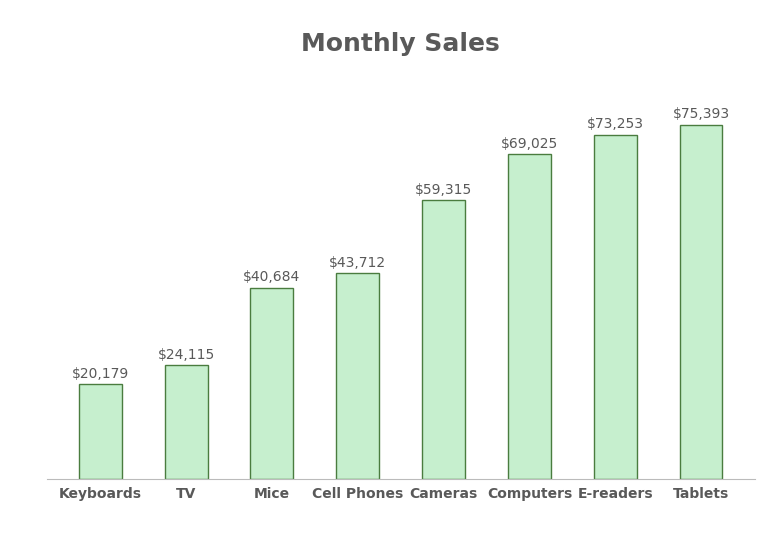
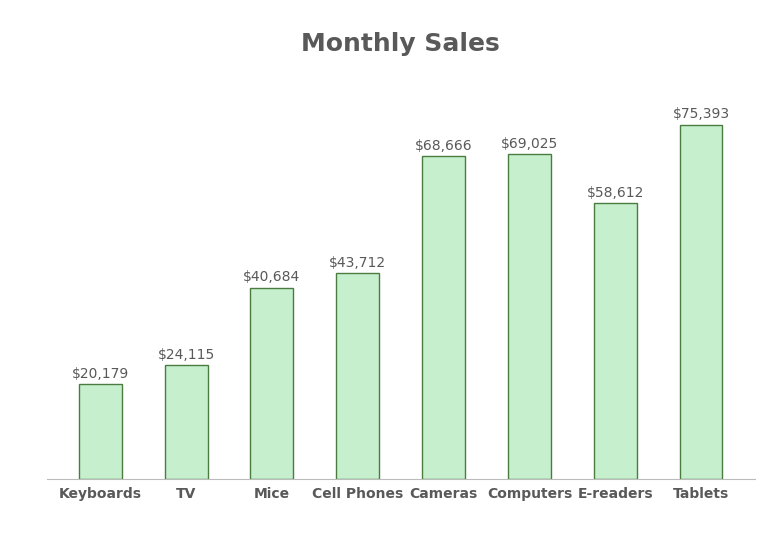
Cameras: $59,315 -> $68,666
E-readers: $73,253 -> $58,612
